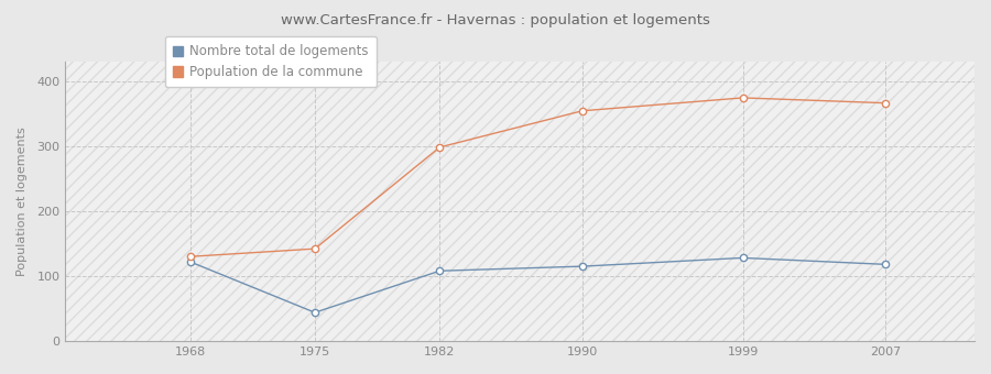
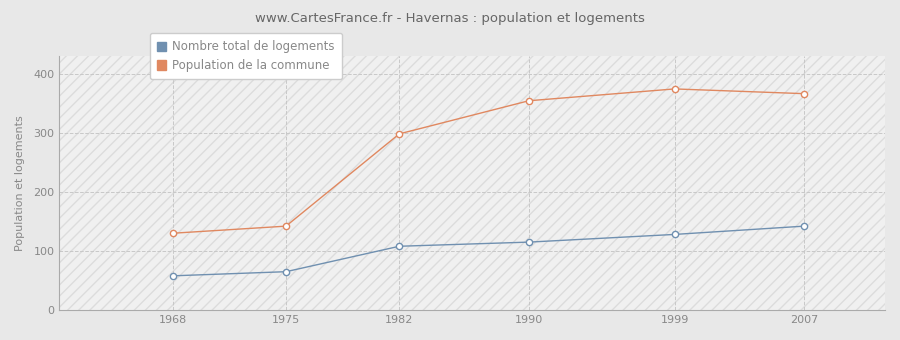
Nombre total de logements/1968: 122 -> 58
Nombre total de logements/1975: 44 -> 65
Nombre total de logements/2007: 118 -> 142
